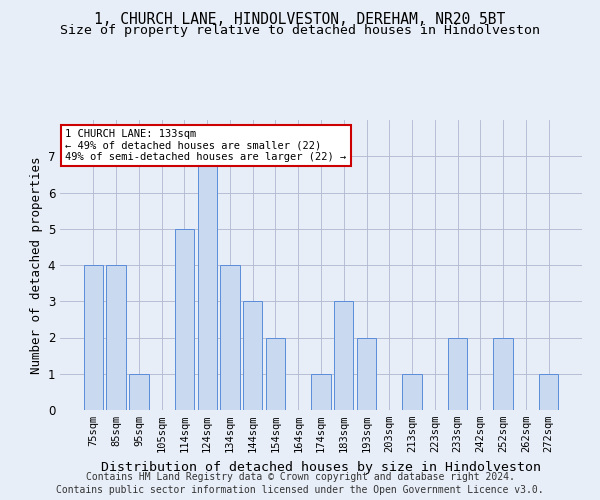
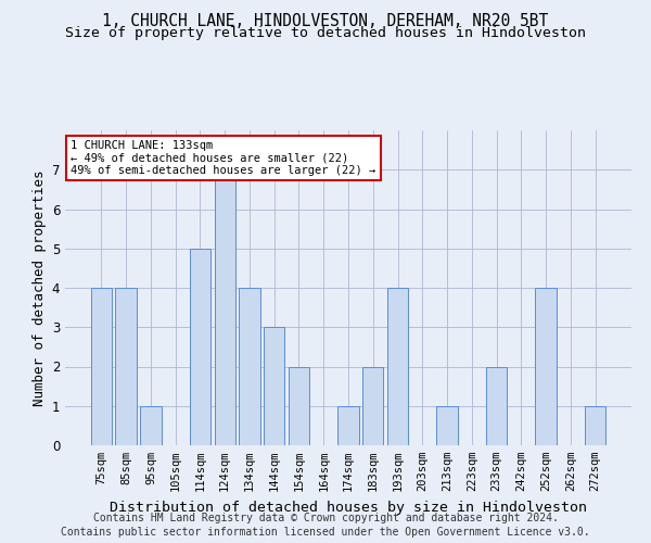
183sqm: 3 -> 2
193sqm: 2 -> 4
252sqm: 2 -> 4
